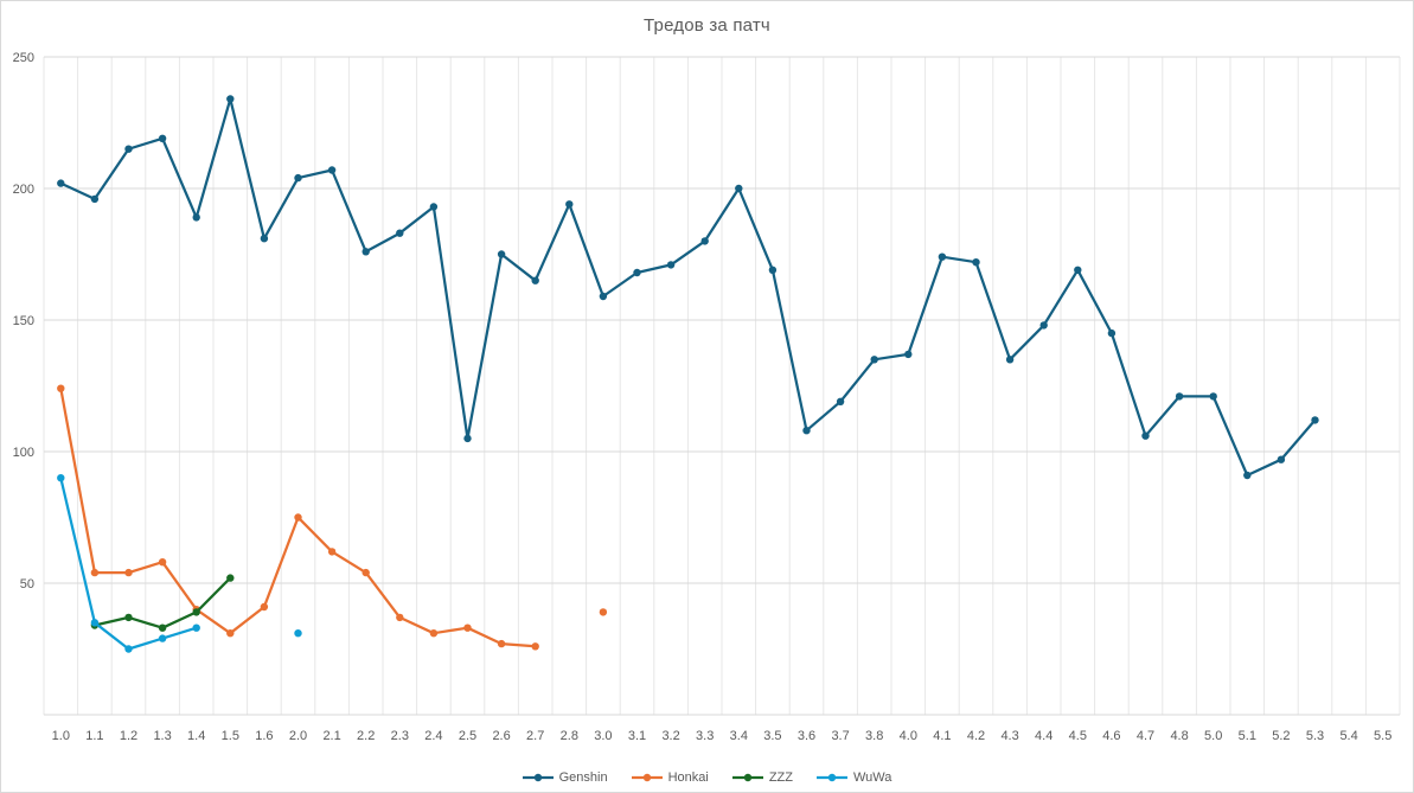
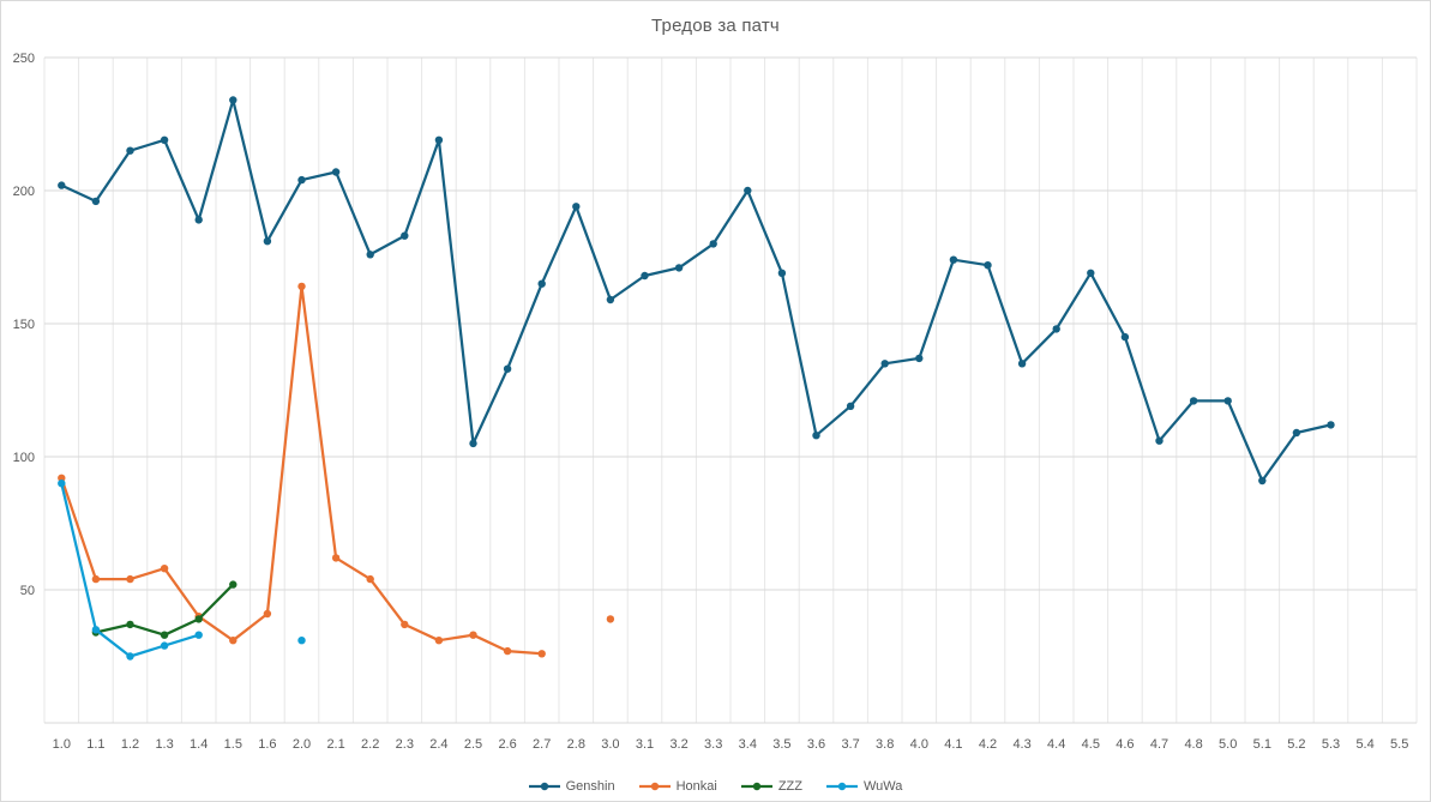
Honkai/1.0: 124 -> 92
Honkai/2.0: 75 -> 164
Genshin/2.4: 193 -> 219
Genshin/2.6: 175 -> 133
Genshin/5.2: 97 -> 109
